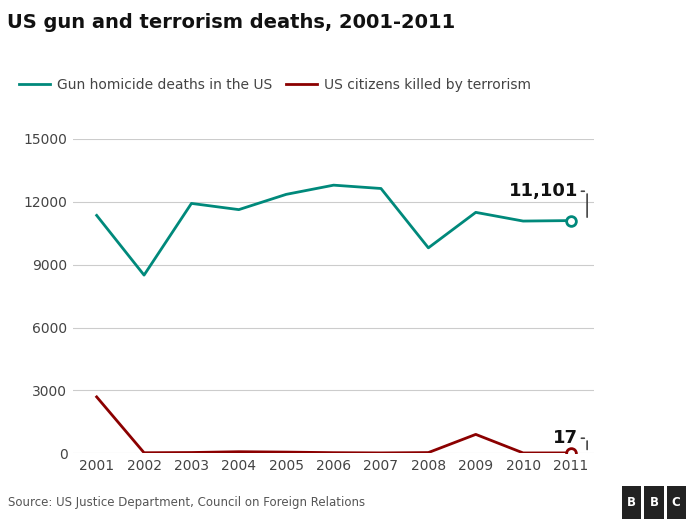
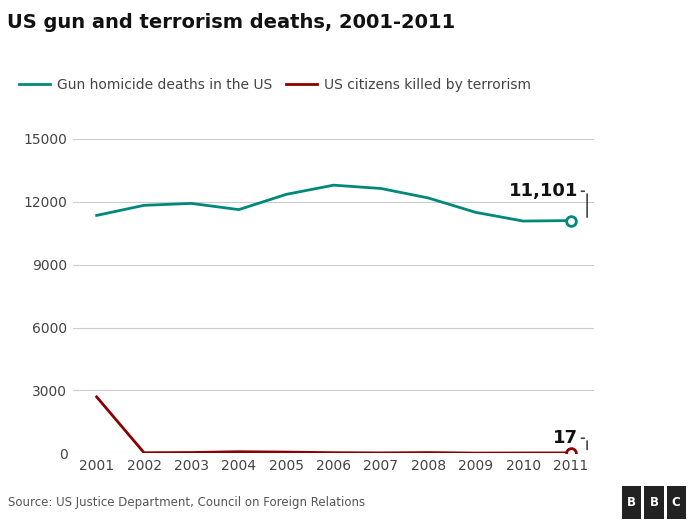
Gun homicide deaths in the US/2002: 8500 -> 11830
Gun homicide deaths in the US/2008: 9800 -> 12180
US citizens killed by terrorism/2009: 900 -> 10
